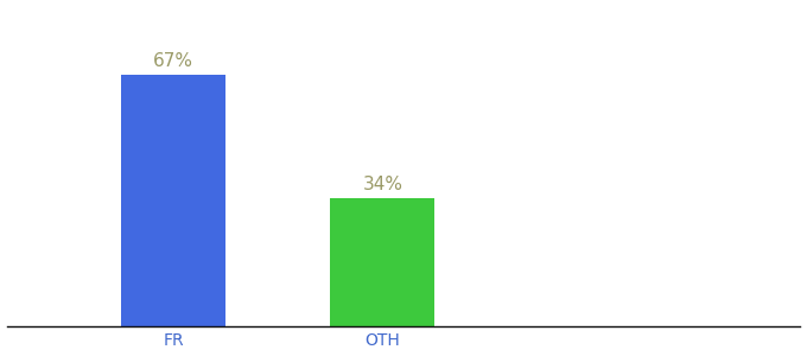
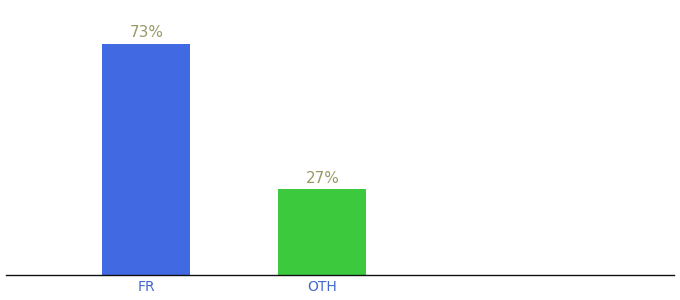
FR: 67% -> 73%
OTH: 34% -> 27%
